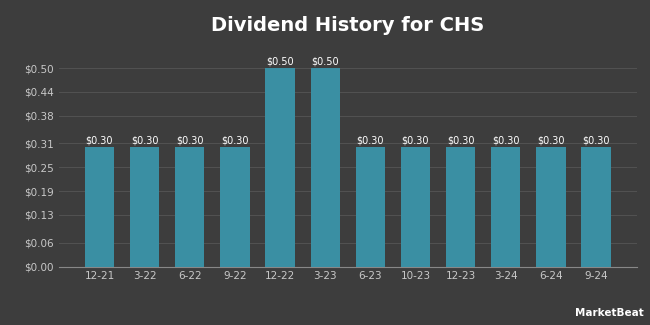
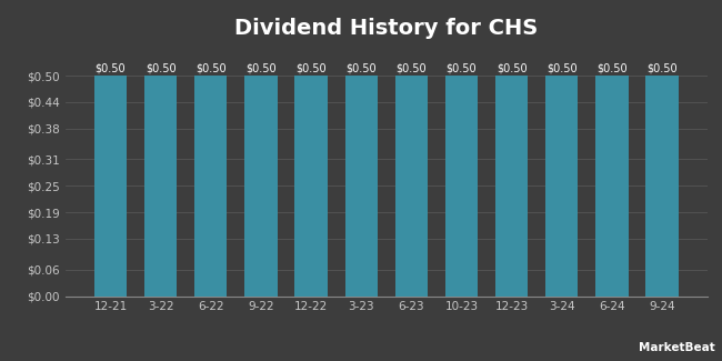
12-21: $0.30 -> $0.50
3-22: $0.30 -> $0.50
6-22: $0.30 -> $0.50
9-22: $0.30 -> $0.50
6-23: $0.30 -> $0.50
10-23: $0.30 -> $0.50
12-23: $0.30 -> $0.50
3-24: $0.30 -> $0.50
6-24: $0.30 -> $0.50
9-24: $0.30 -> $0.50
